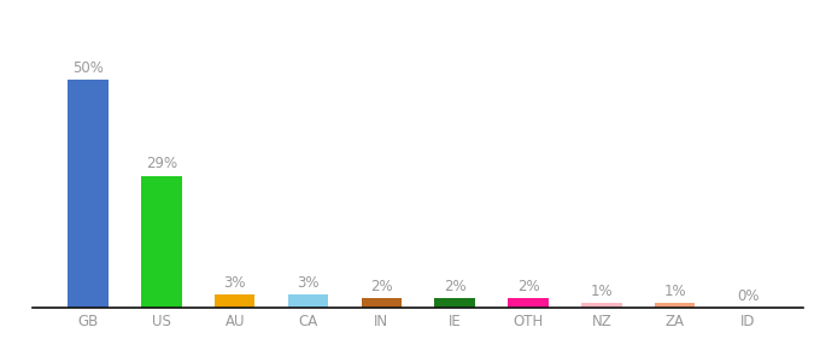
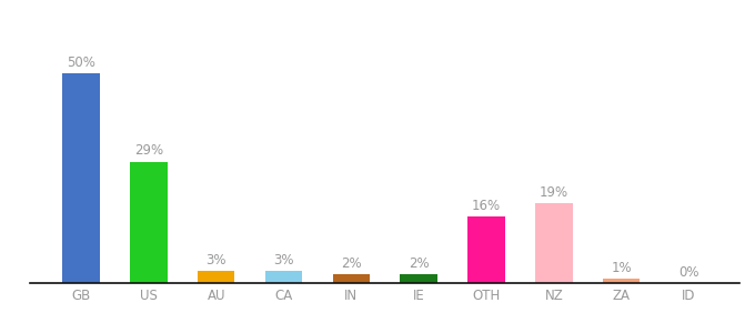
OTH: 2% -> 16%
NZ: 1% -> 19%
